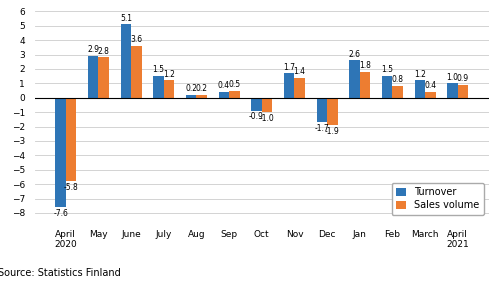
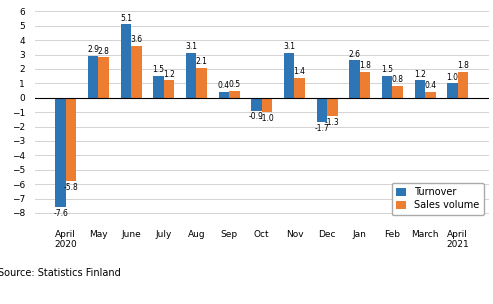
Turnover/Aug: 0.2 -> 3.1
Sales volume/Aug: 0.2 -> 2.1
Turnover/Nov: 1.7 -> 3.1
Sales volume/Dec: -1.9 -> -1.3
Sales volume/April 2021: 0.9 -> 1.8
